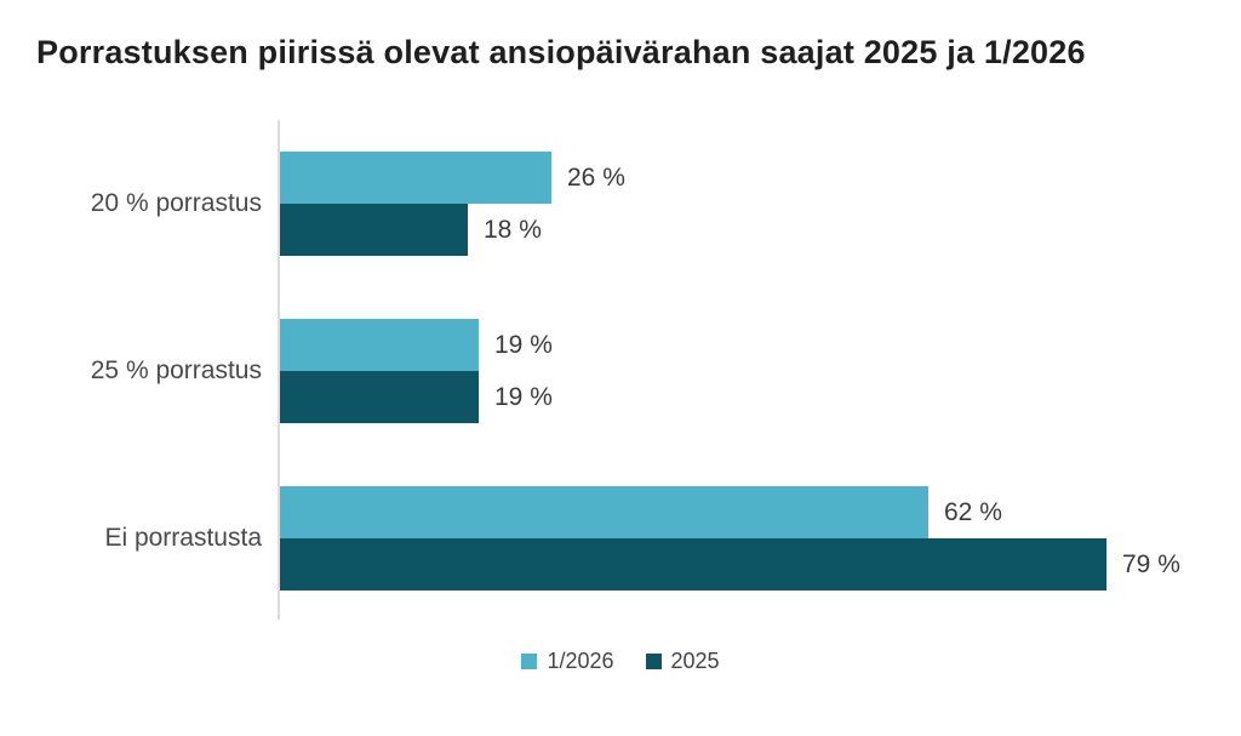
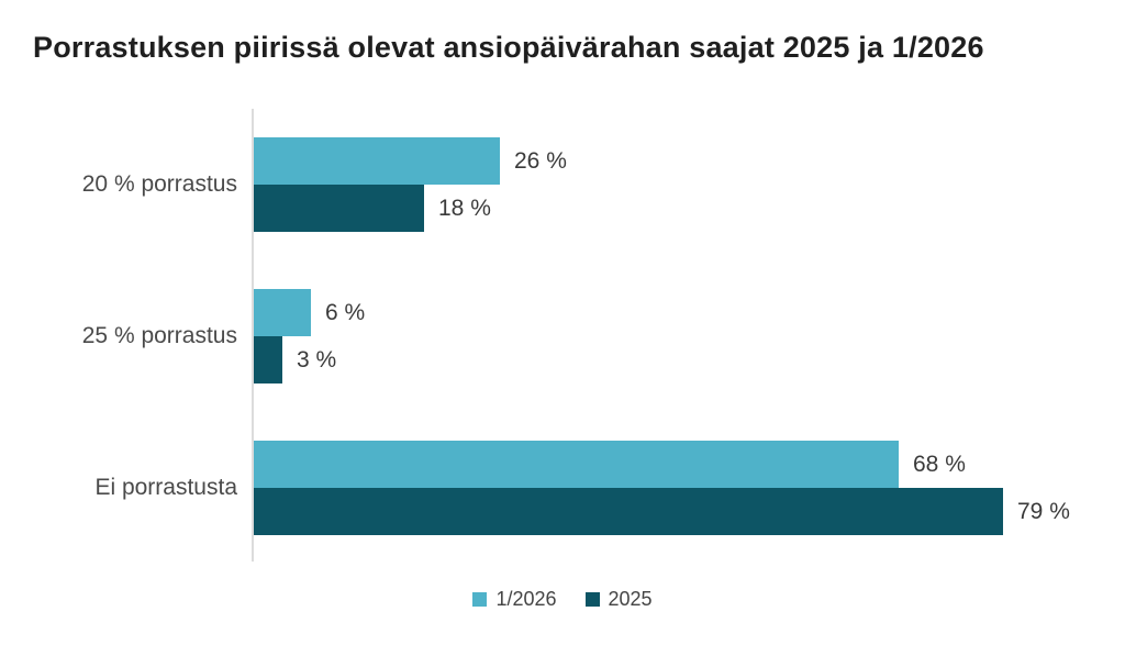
1/2026/25 % porrastus: 19 -> 6
2025/25 % porrastus: 19 -> 3
1/2026/Ei porrastusta: 62 -> 68
